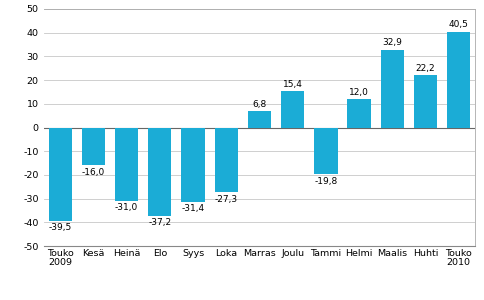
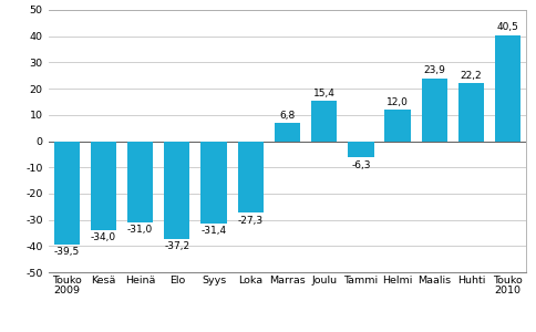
Kesä: -16,0 -> -34,0
Tammi: -19,8 -> -6,3
Maalis: 32,9 -> 23,9
